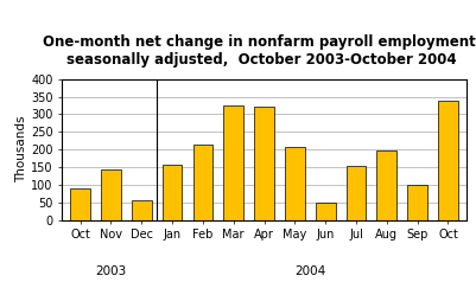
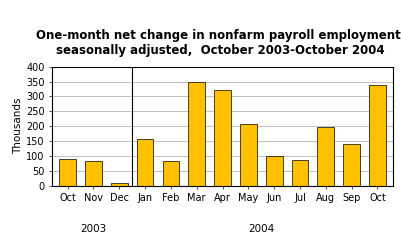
Nov: 145 -> 83
Dec: 55 -> 8
Feb: 215 -> 83
Mar: 325 -> 350
Jun: 50 -> 98
Jul: 155 -> 85
Sep: 100 -> 139
